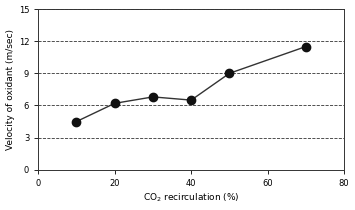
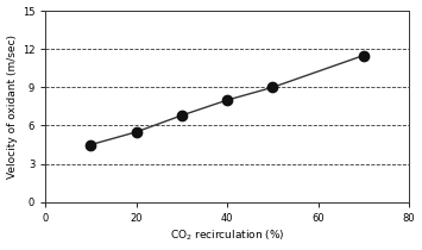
20: 6.2 -> 5.5
40: 6.5 -> 8.0
